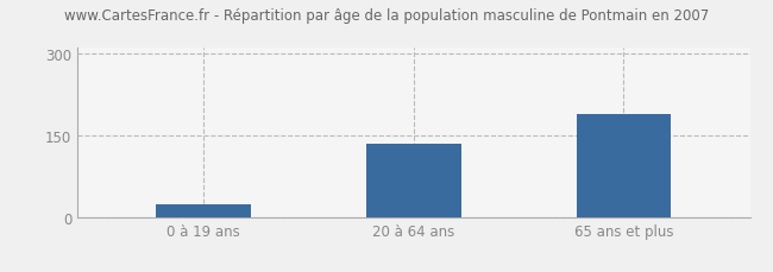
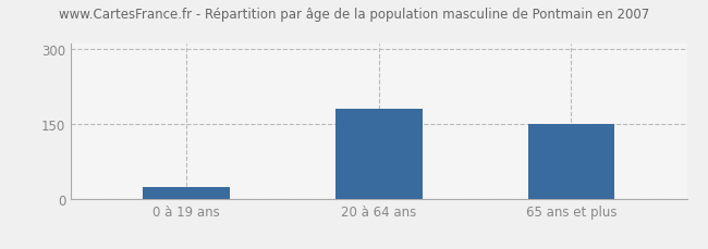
20 à 64 ans: 135 -> 180
65 ans et plus: 190 -> 150
